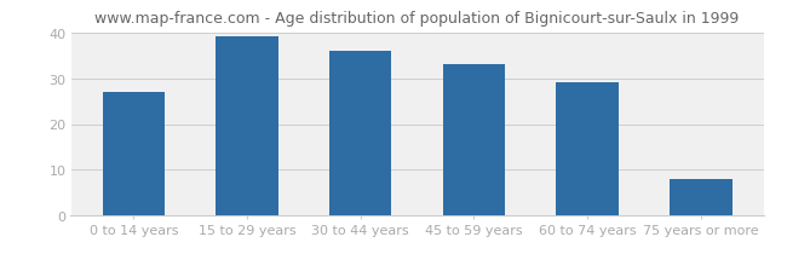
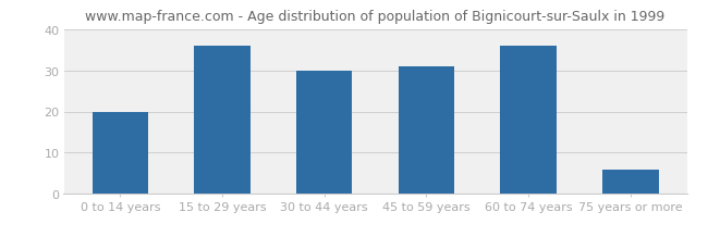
0 to 14 years: 27 -> 20
15 to 29 years: 39 -> 36
30 to 44 years: 36 -> 30
45 to 59 years: 33 -> 31
60 to 74 years: 29 -> 36
75 years or more: 8 -> 6
